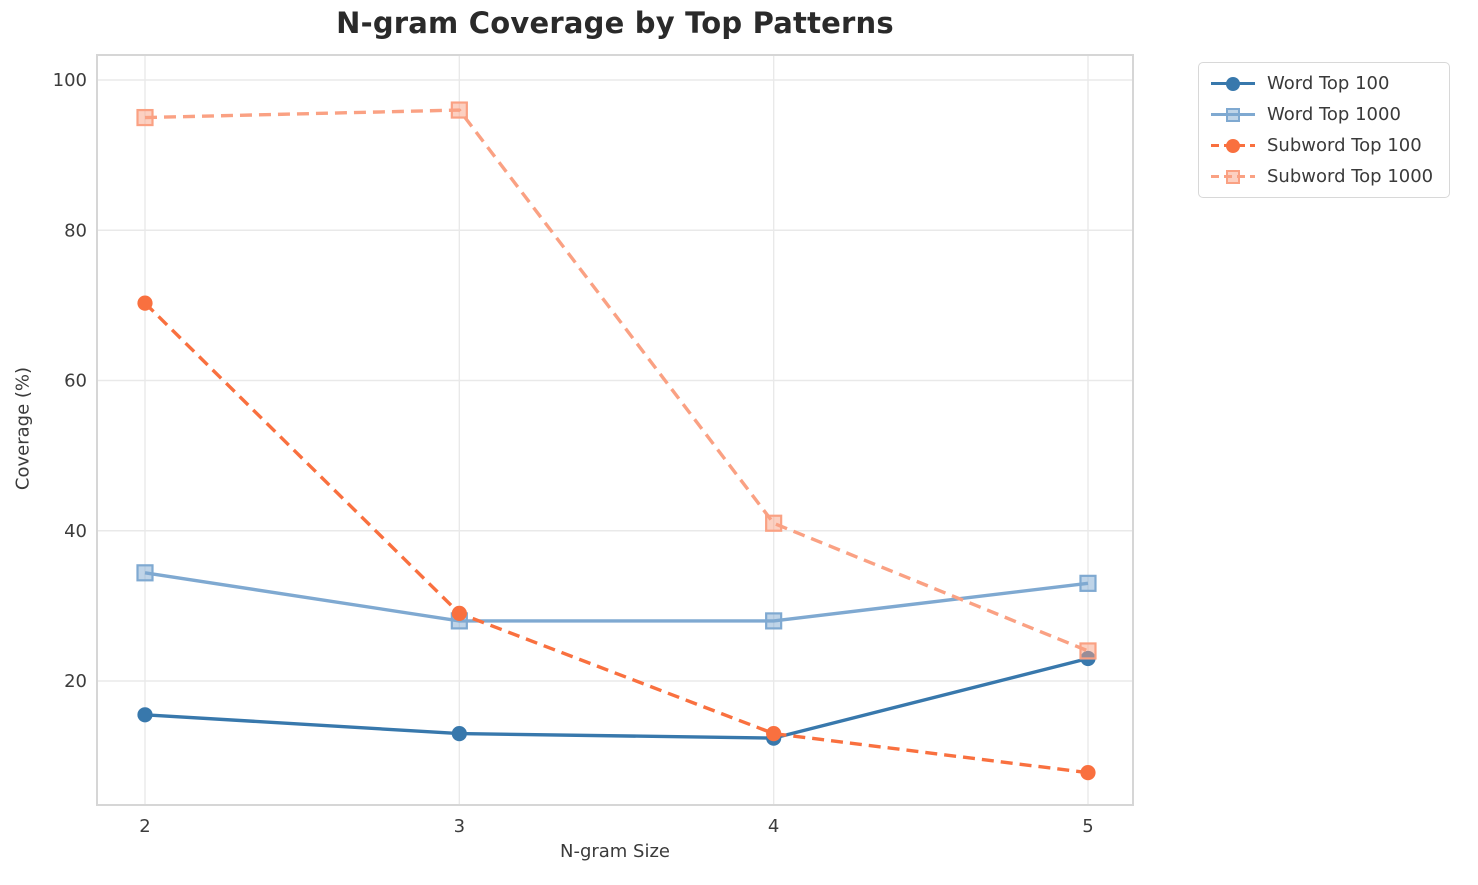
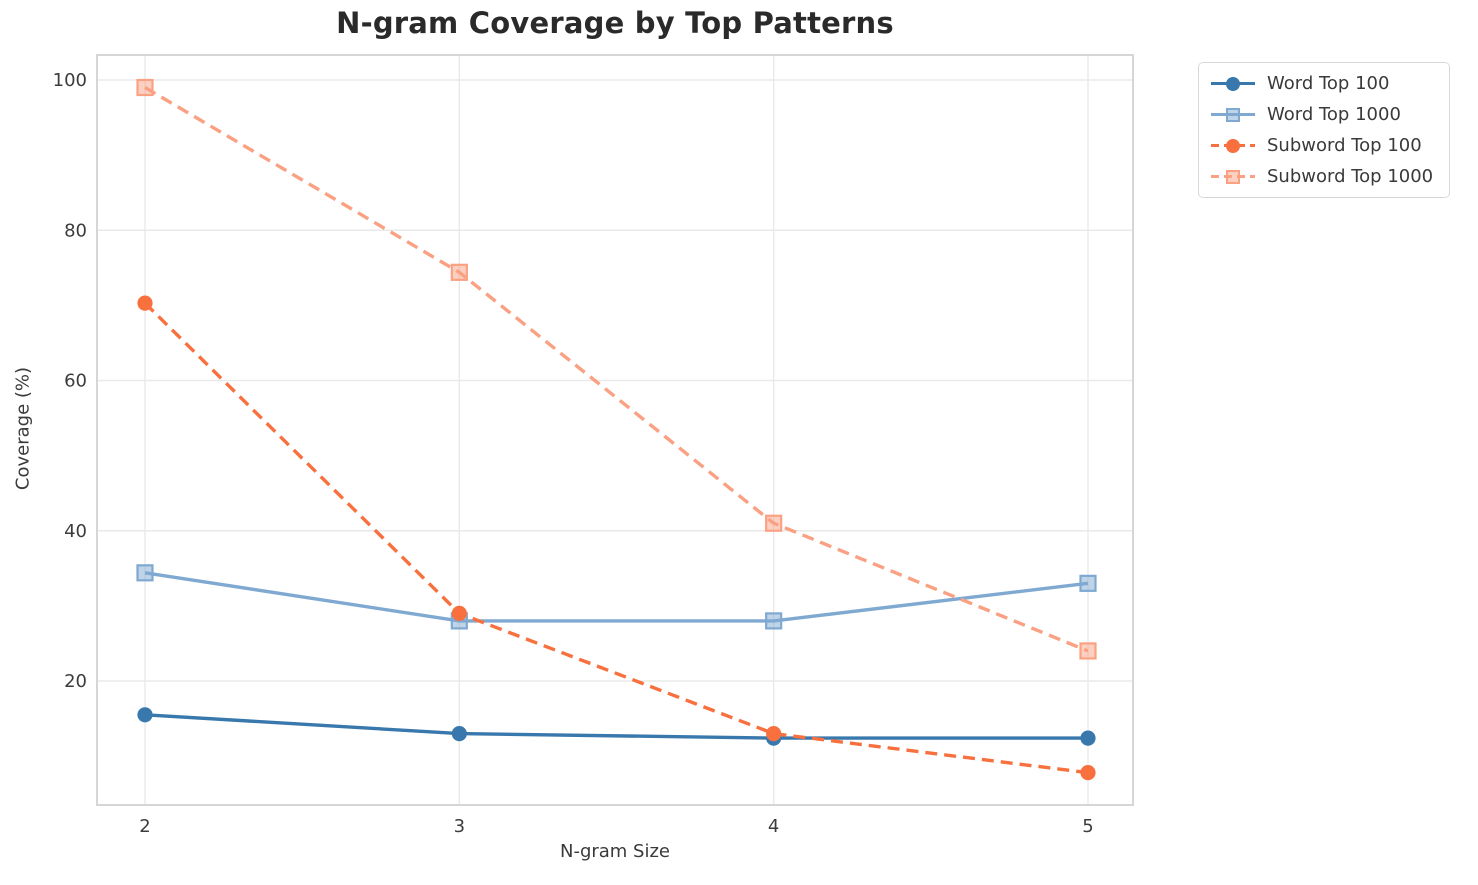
Subword Top 1000/2: 95 -> 99
Subword Top 1000/3: 96 -> 74
Word Top 100/5: 23 -> 12
